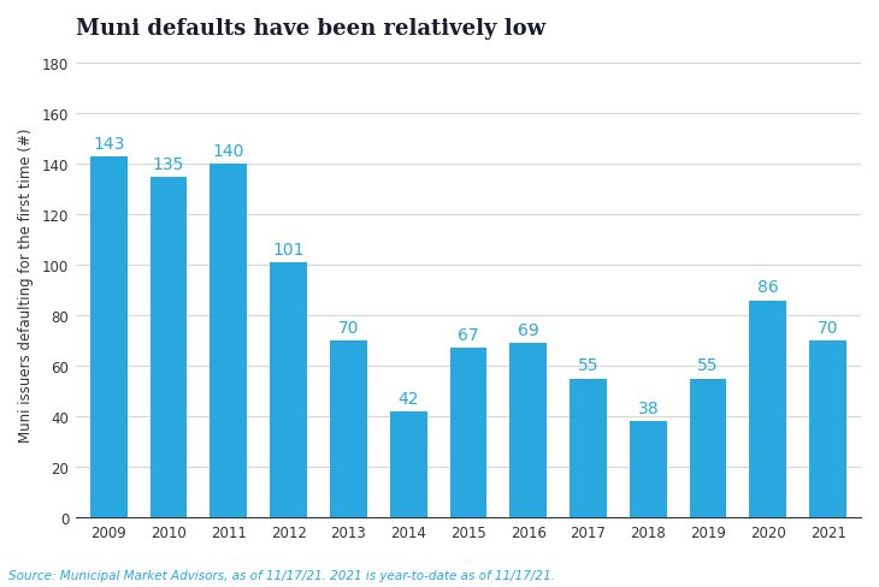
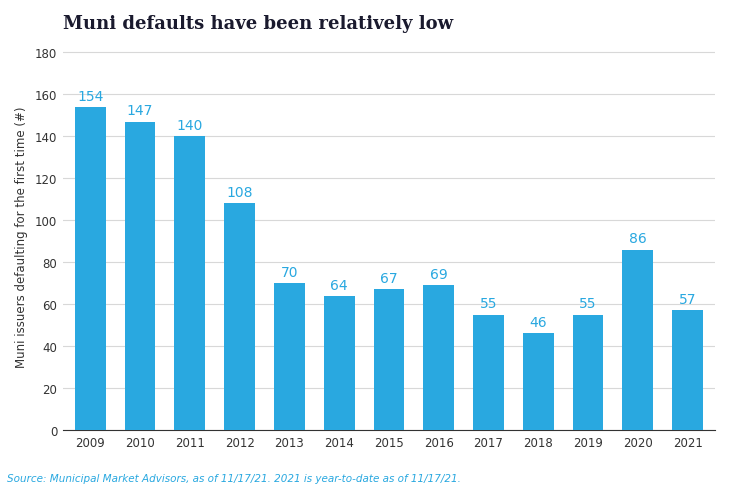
2009: 143 -> 154
2010: 135 -> 147
2012: 101 -> 108
2014: 42 -> 64
2018: 38 -> 46
2021: 70 -> 57
